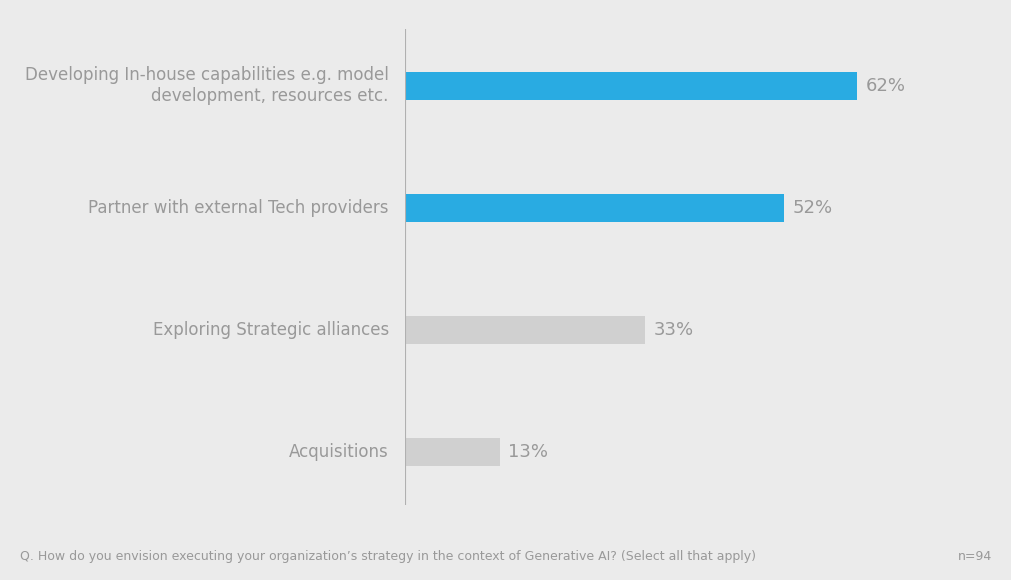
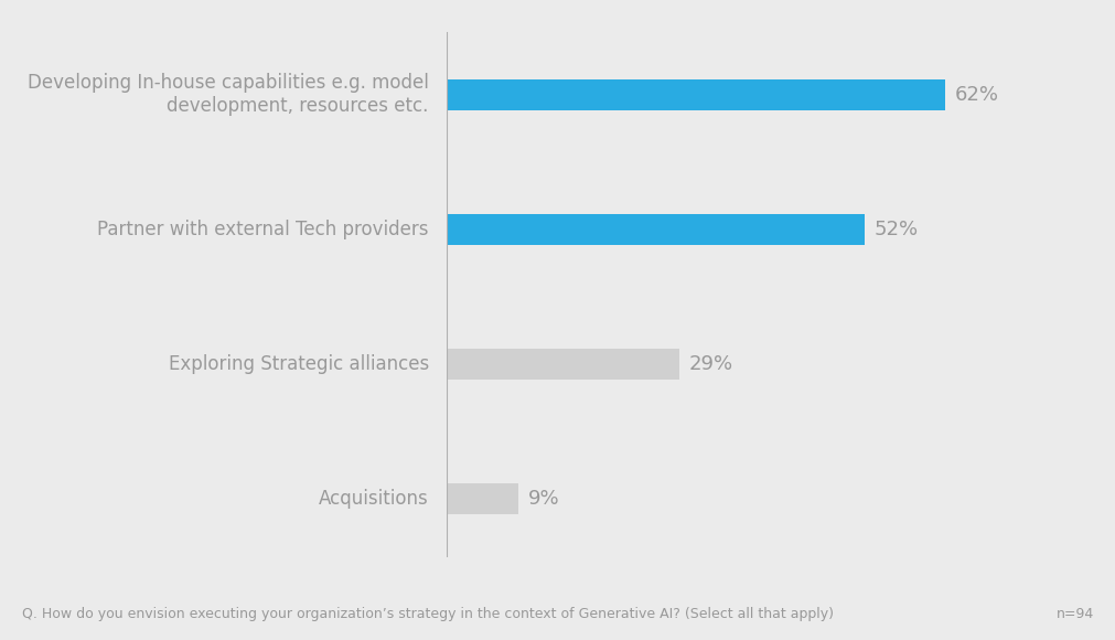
Exploring Strategic alliances: 33% -> 29%
Acquisitions: 13% -> 9%
